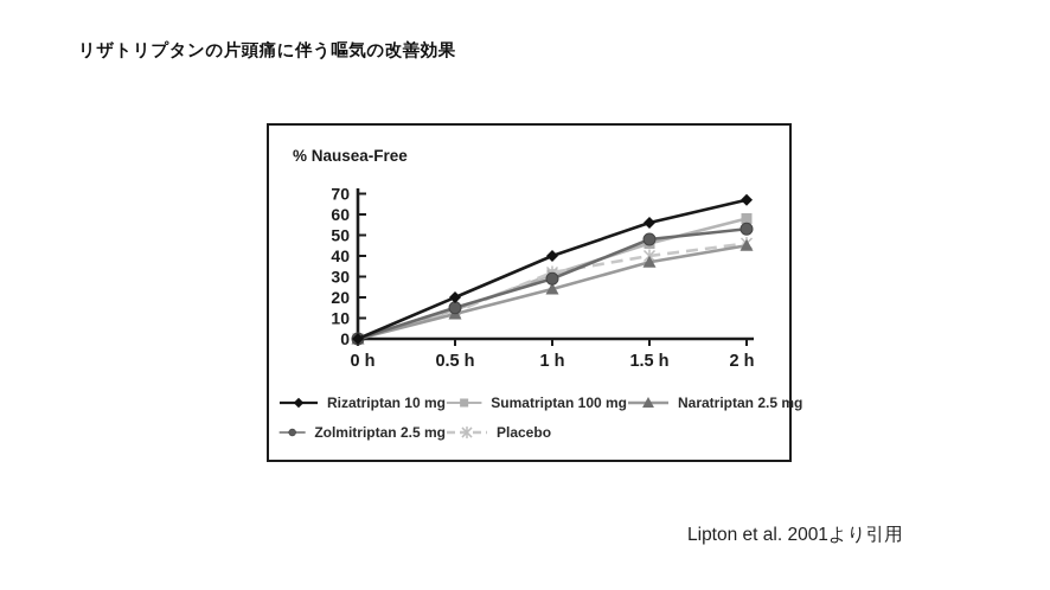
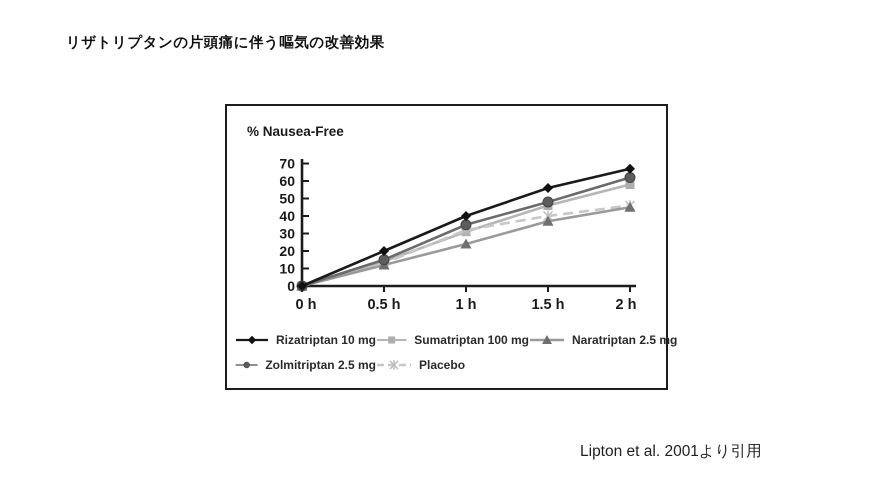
Zolmitriptan 2.5 mg/1 h: 29 -> 35
Zolmitriptan 2.5 mg/2 h: 53 -> 62
